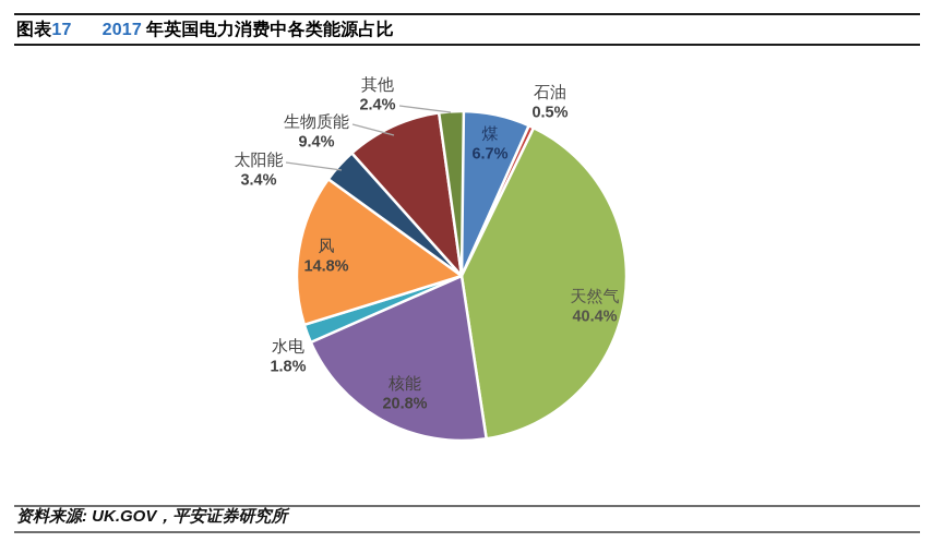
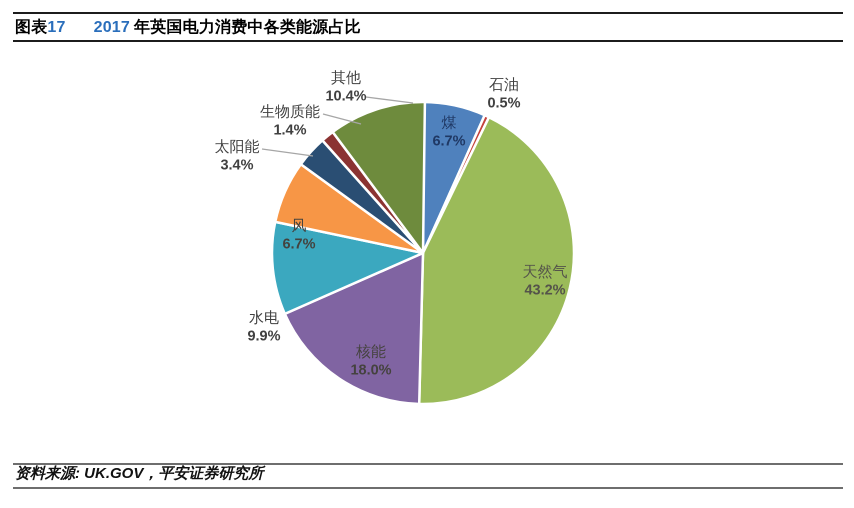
天然气: 40.4% -> 43.2%
核能: 20.8% -> 18.0%
水电: 1.8% -> 9.9%
风: 14.8% -> 6.7%
生物质能: 9.4% -> 1.4%
其他: 2.4% -> 10.4%
